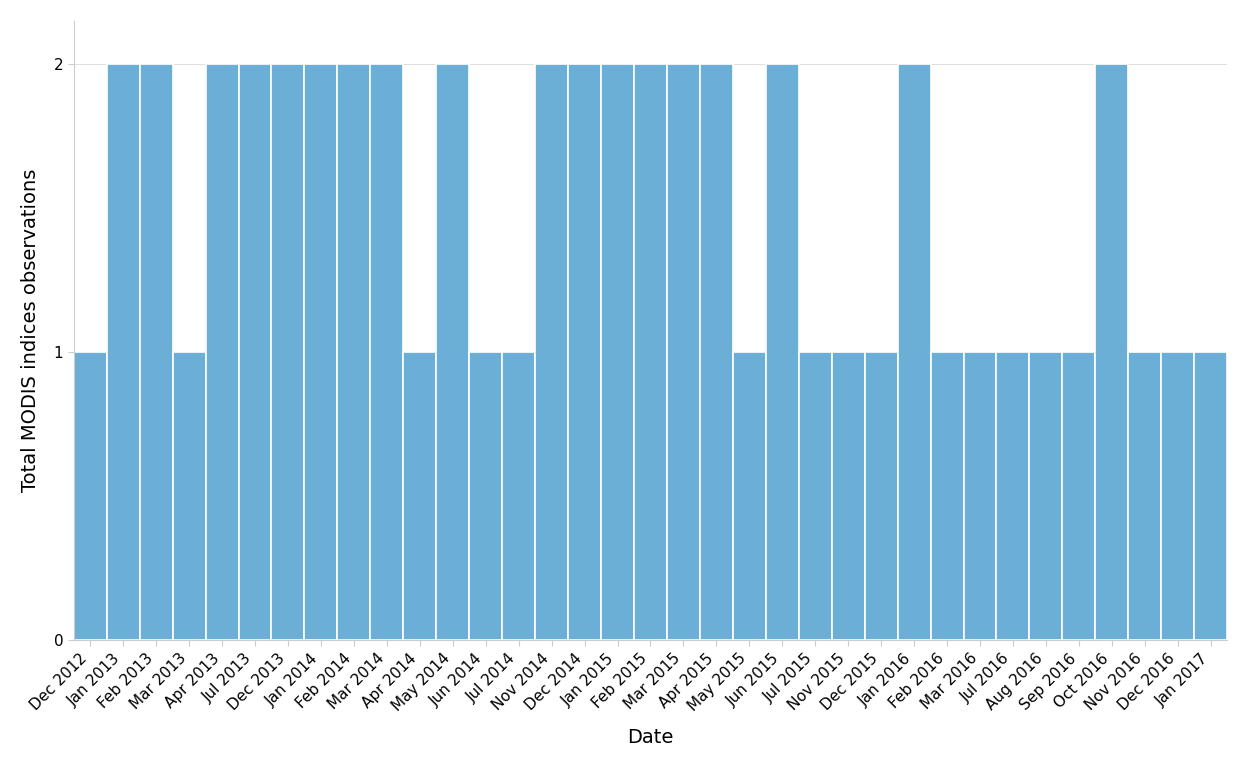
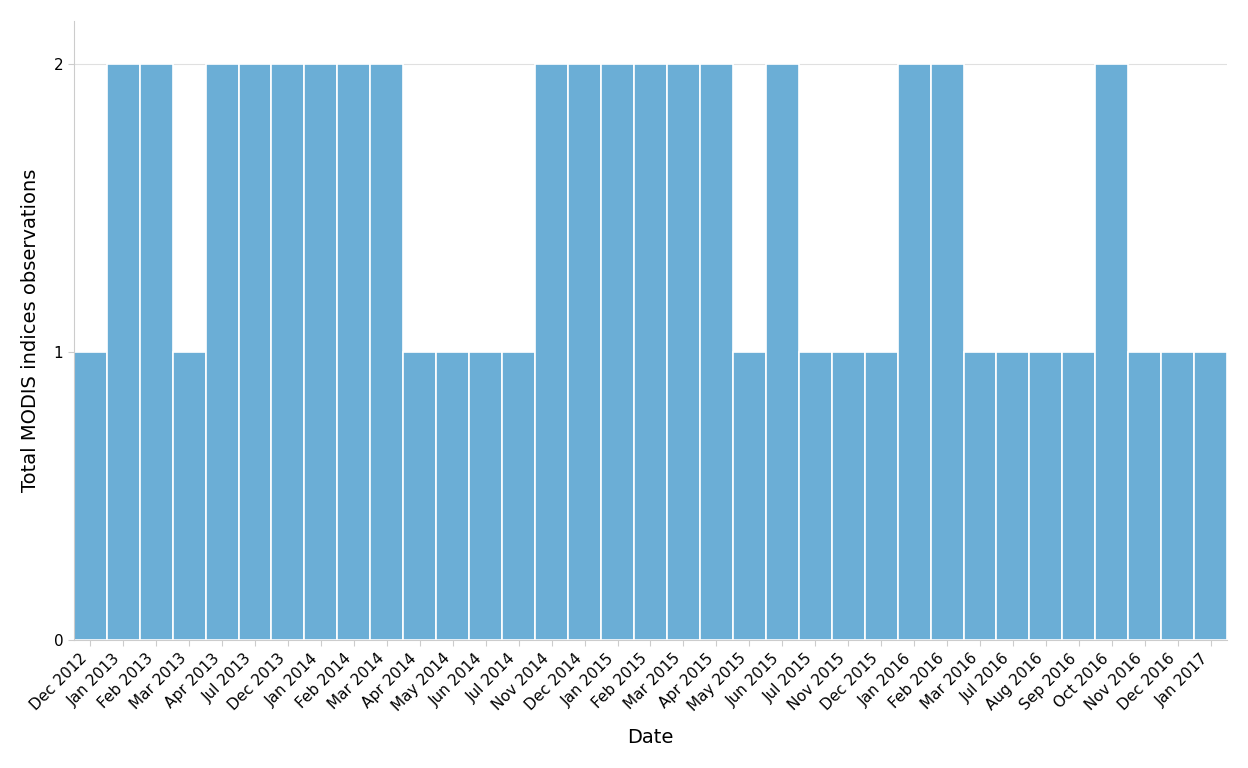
May 2014: 2 -> 1
Feb 2016: 1 -> 2
